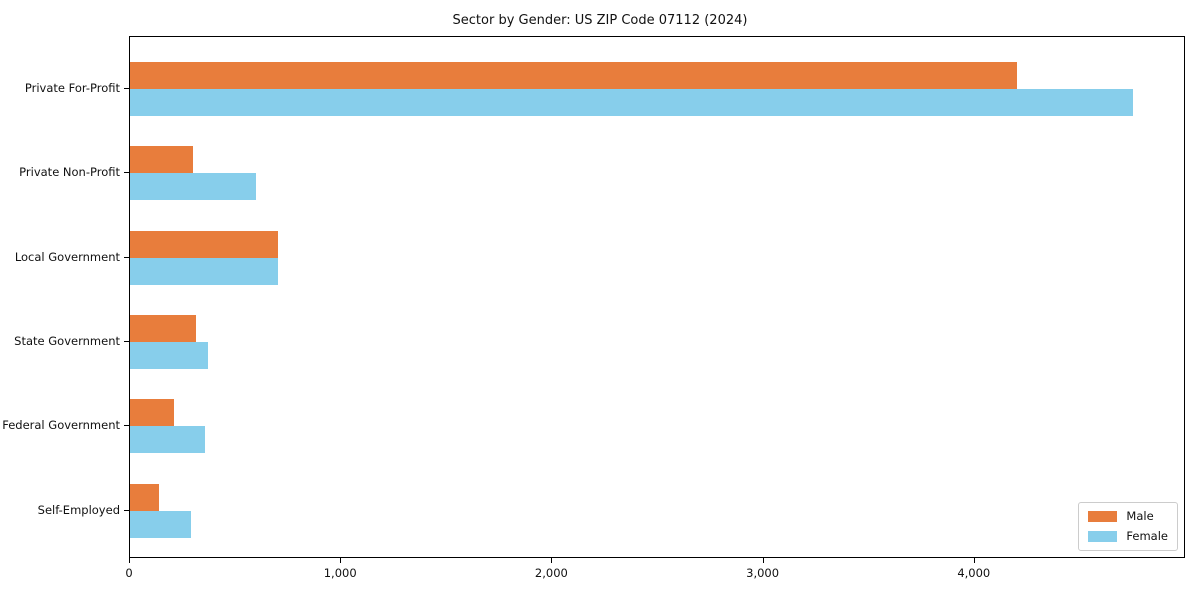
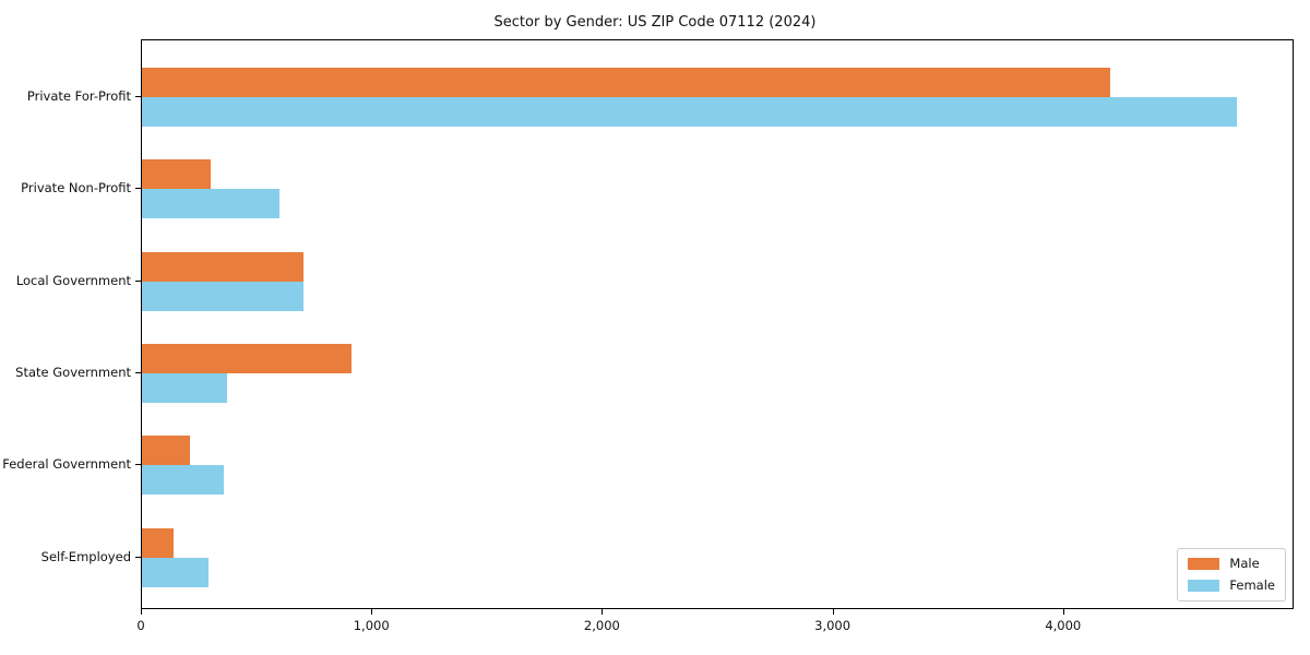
Male/State Government: 310 -> 910
